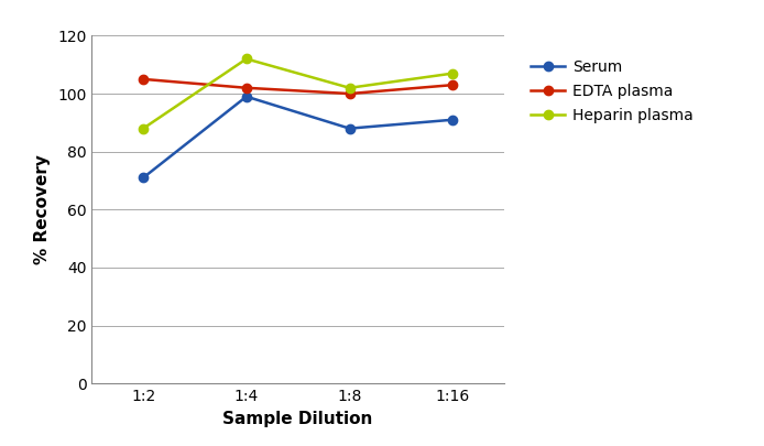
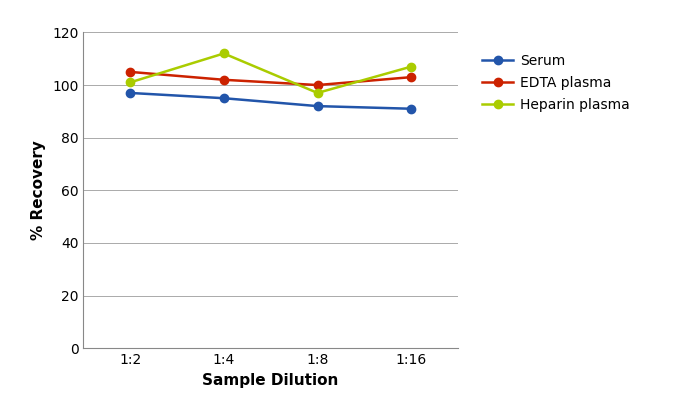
Serum/1:2: 71 -> 97
Heparin plasma/1:2: 88 -> 101
Serum/1:4: 99 -> 95
Serum/1:8: 88 -> 92
Heparin plasma/1:8: 102 -> 97
